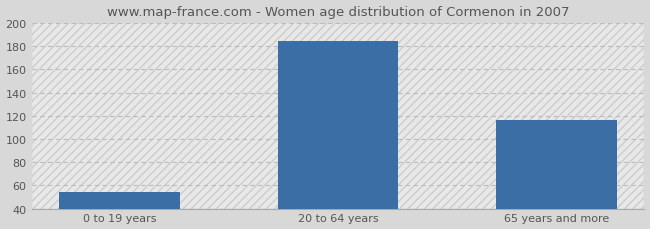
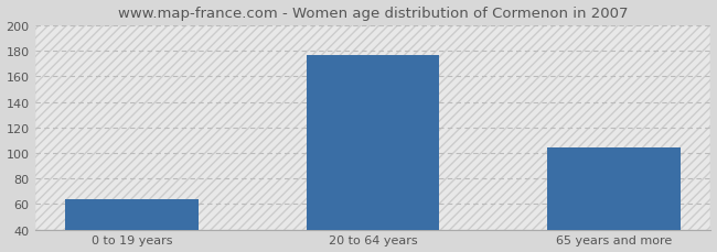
0 to 19 years: 54 -> 64
20 to 64 years: 184 -> 177
65 years and more: 116 -> 104
